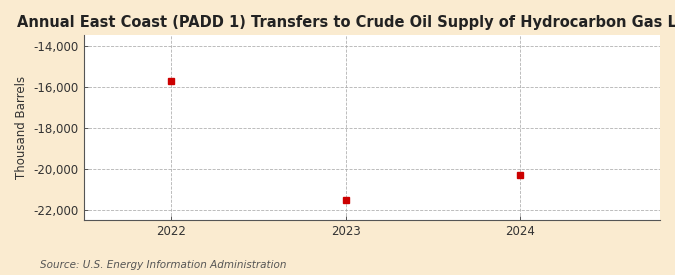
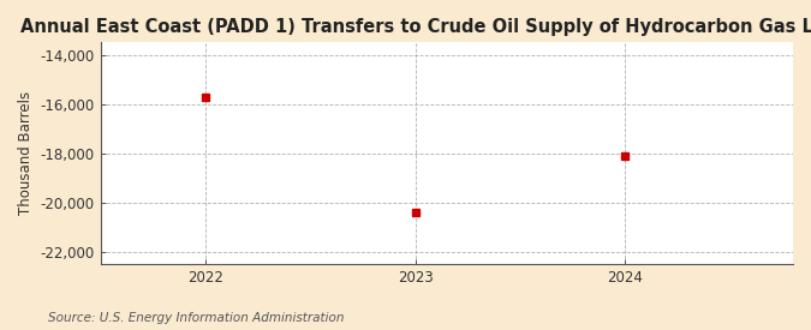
2023: -21,500 -> -20,400
2024: -20,300 -> -18,100
